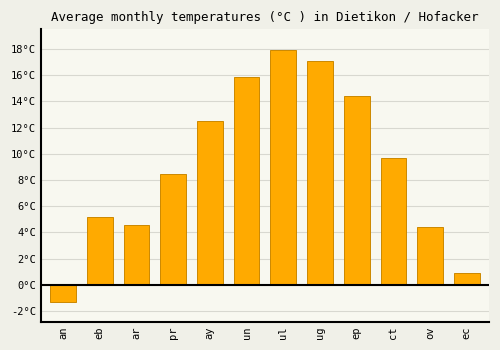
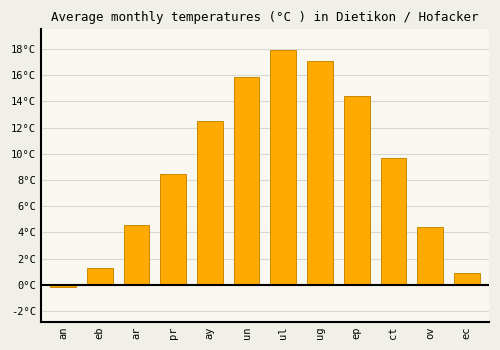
an: -1.3°C -> -0.2°C
eb: 5.2°C -> 1.3°C
